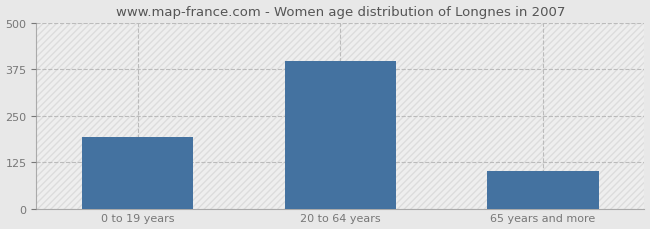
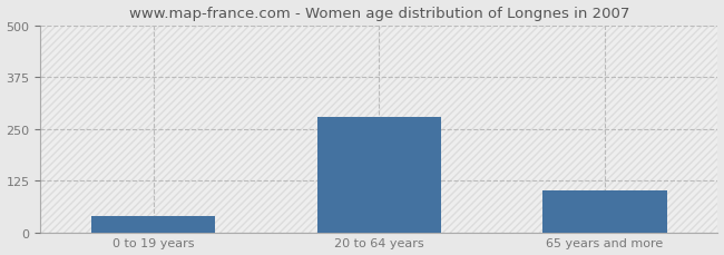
0 to 19 years: 193 -> 40
20 to 64 years: 397 -> 280
